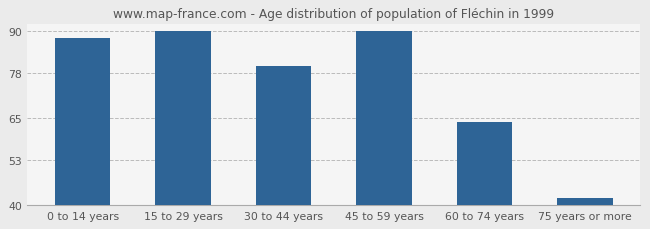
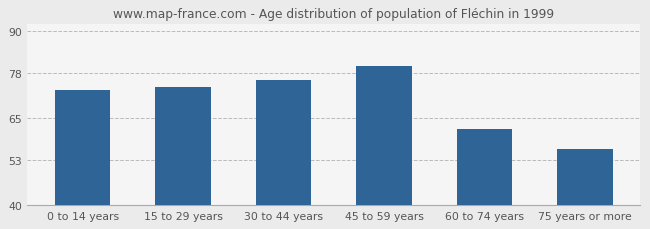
0 to 14 years: 88 -> 73
15 to 29 years: 90 -> 74
30 to 44 years: 80 -> 76
45 to 59 years: 90 -> 80
60 to 74 years: 64 -> 62
75 years or more: 42 -> 56
